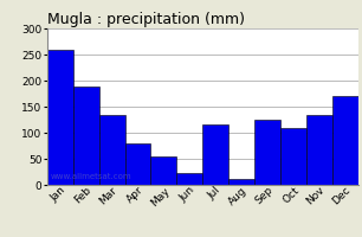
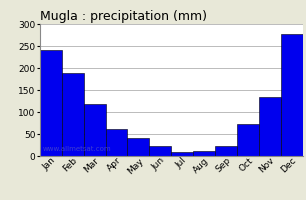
Jan: 260 -> 242
Mar: 135 -> 118
Apr: 80 -> 62
May: 55 -> 42
Jul: 115 -> 8
Sep: 125 -> 22
Oct: 110 -> 72
Dec: 170 -> 278
